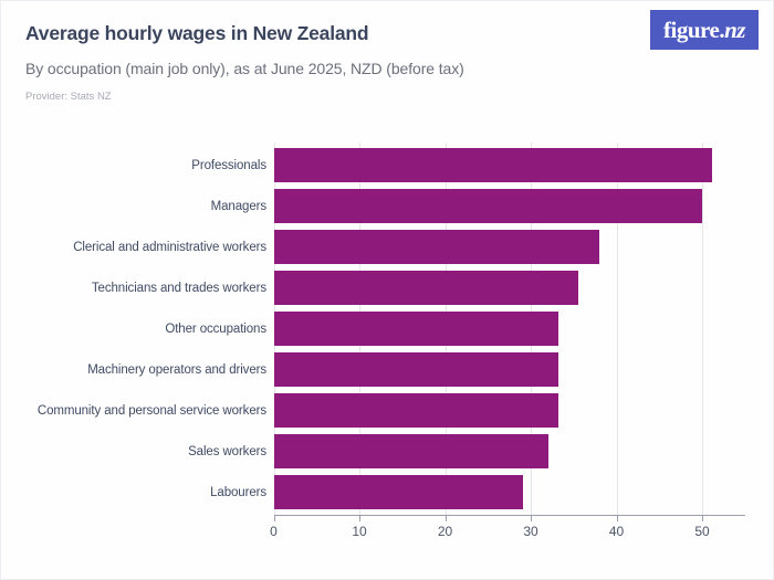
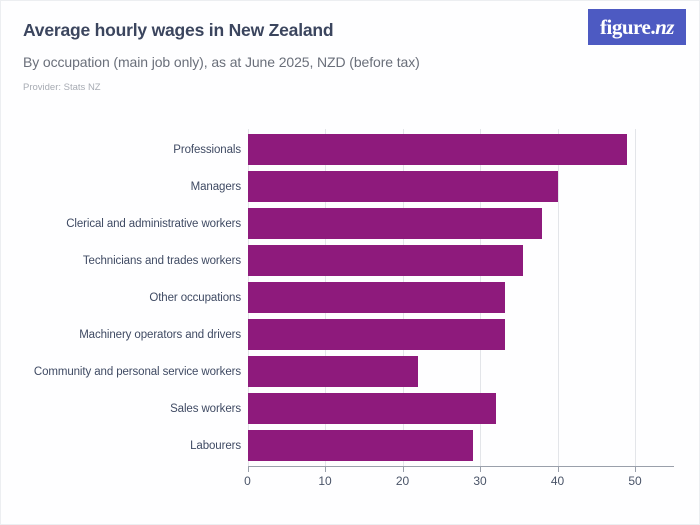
Professionals: 51 -> 49
Managers: 50 -> 40
Community and personal service workers: 33 -> 22
